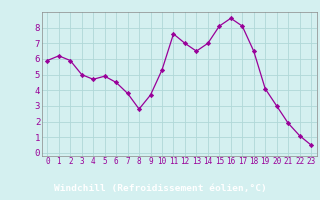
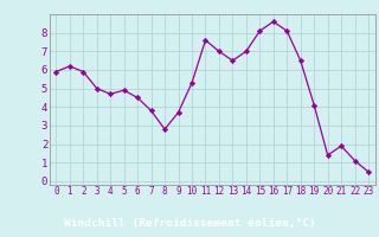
20: 3.0 -> 1.4
